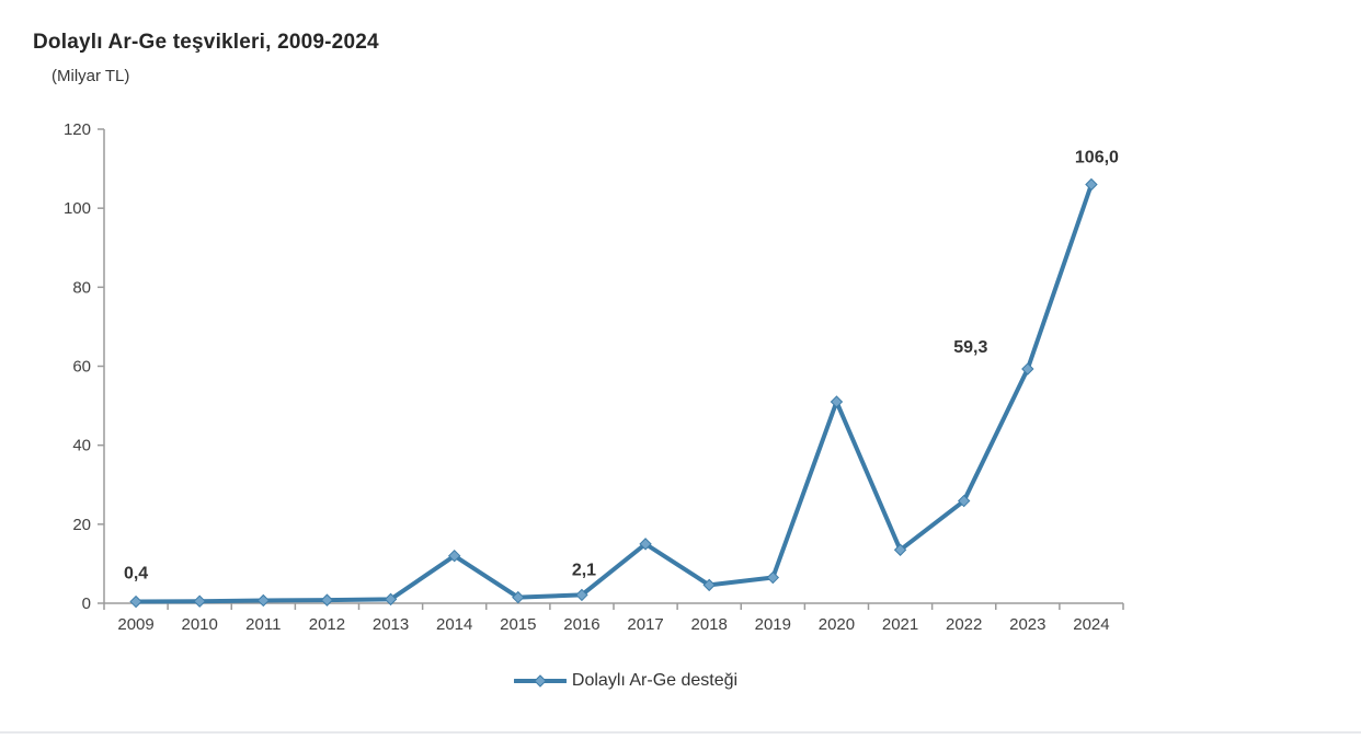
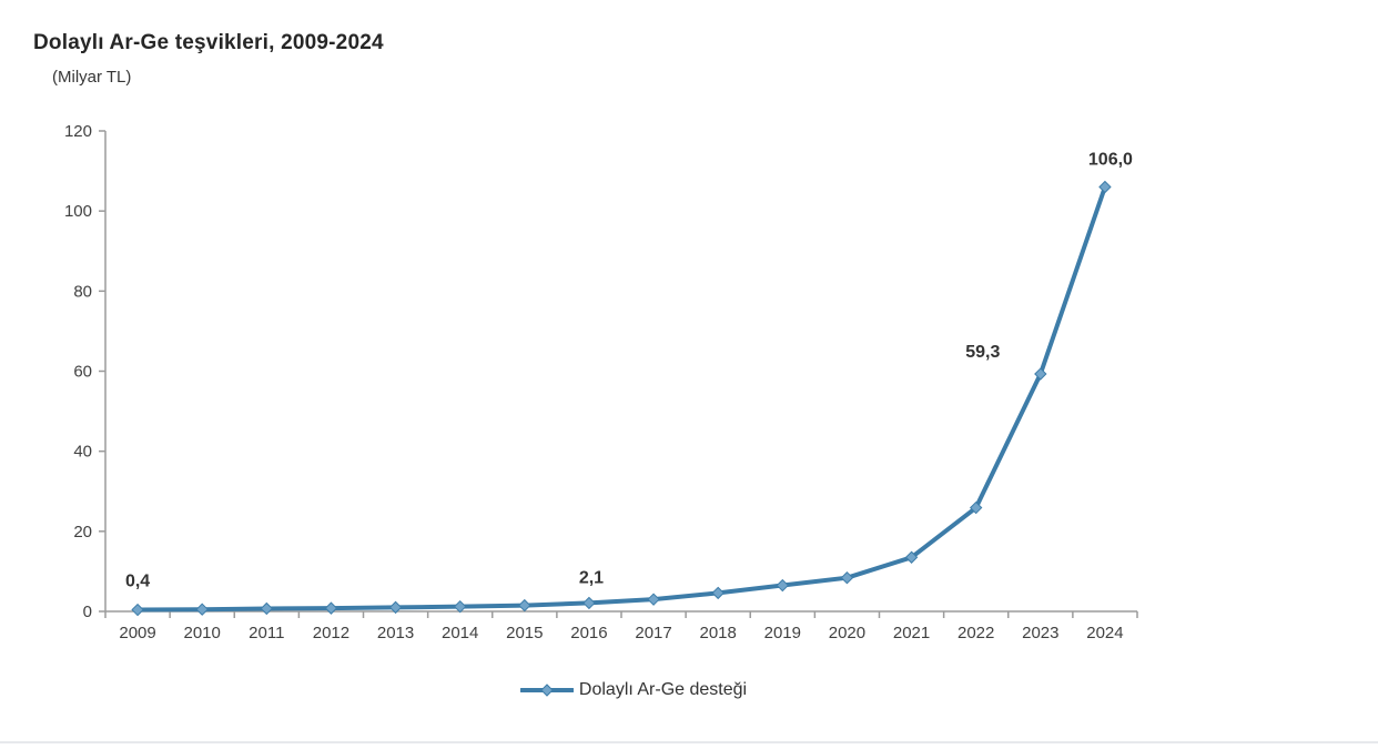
2014: 12 -> 1
2017: 15 -> 3
2020: 51 -> 8
